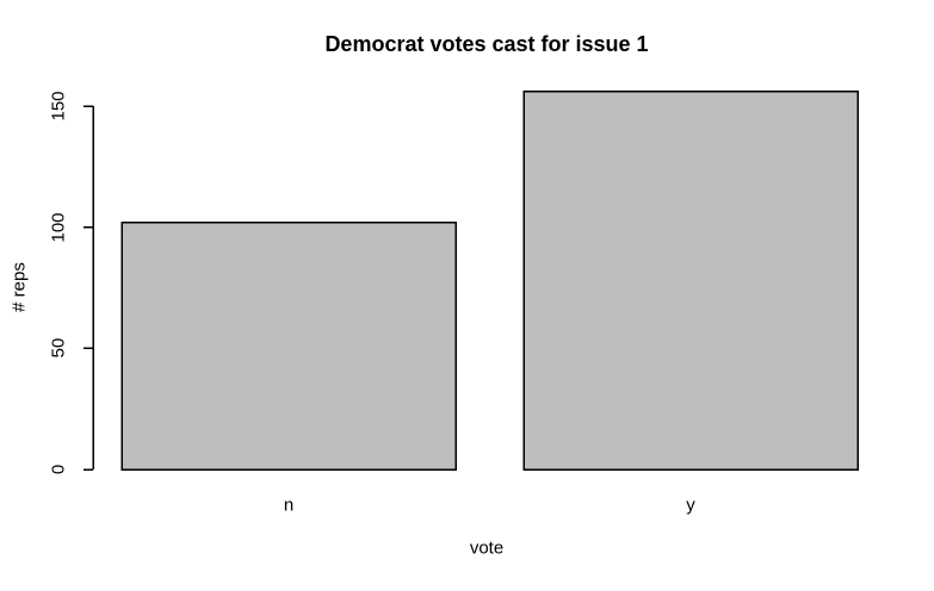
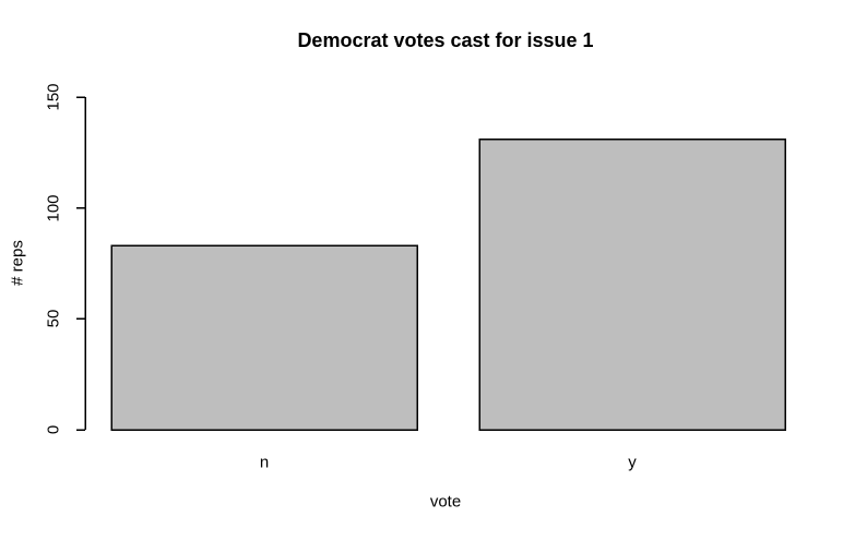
n: 102 -> 83
y: 156 -> 131
